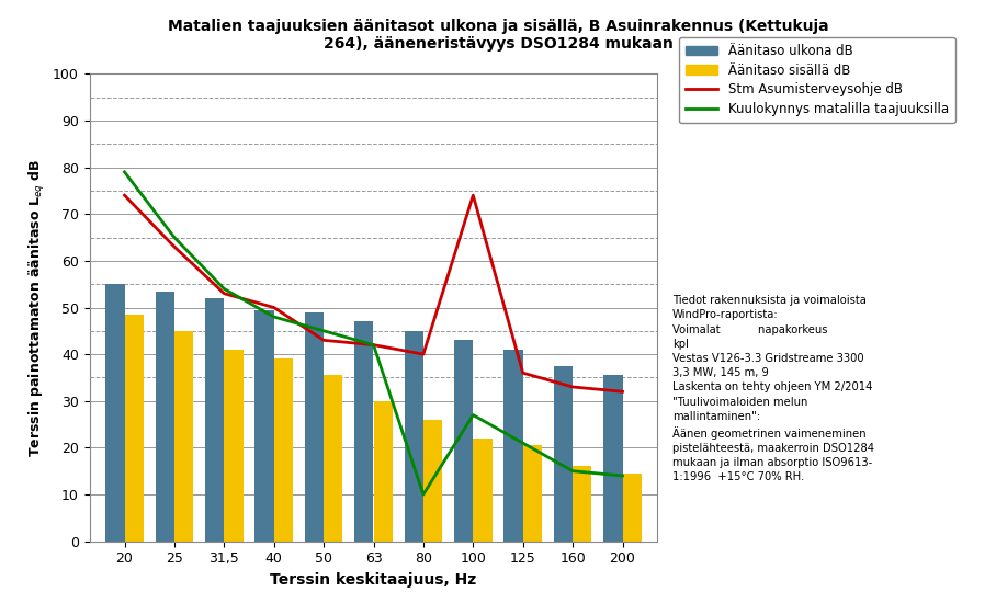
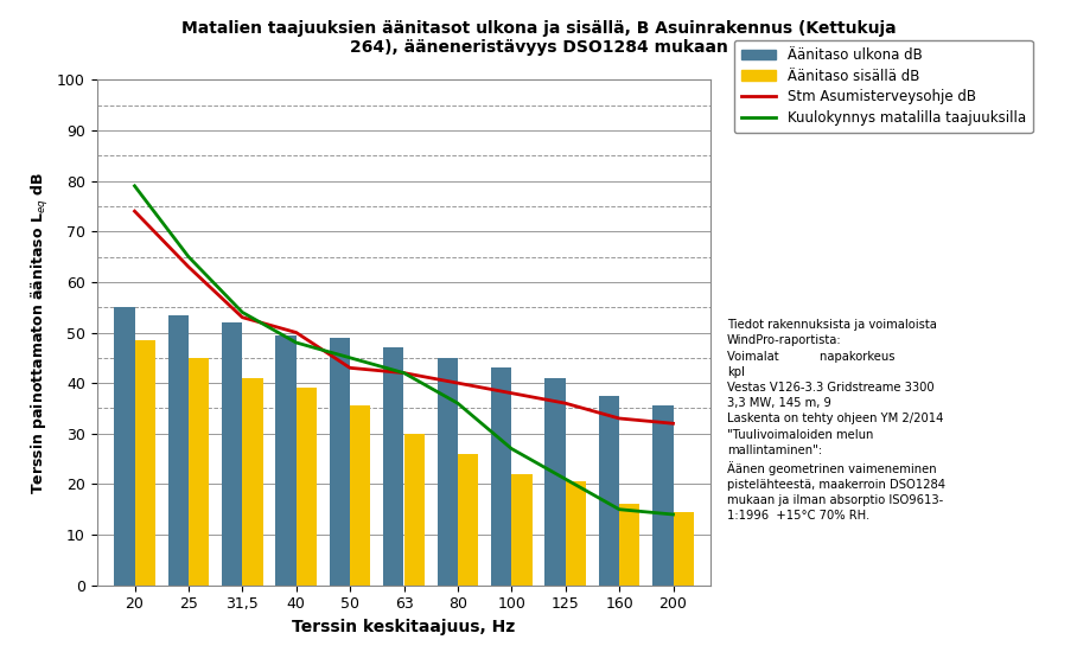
Kuulokynnys matalilla taajuuksilla/80: 10 -> 36
Stm Asumisterveysohje dB/100: 74 -> 38
